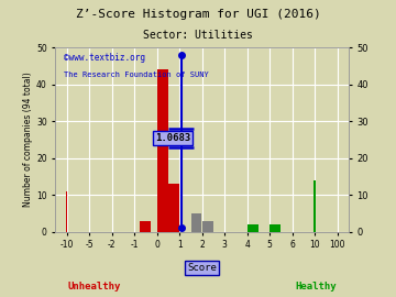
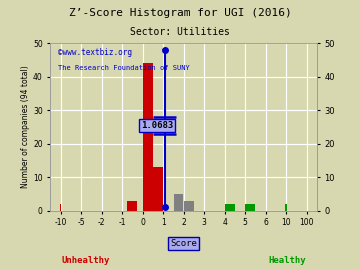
-10: 11 -> 2
10: 14 -> 2
